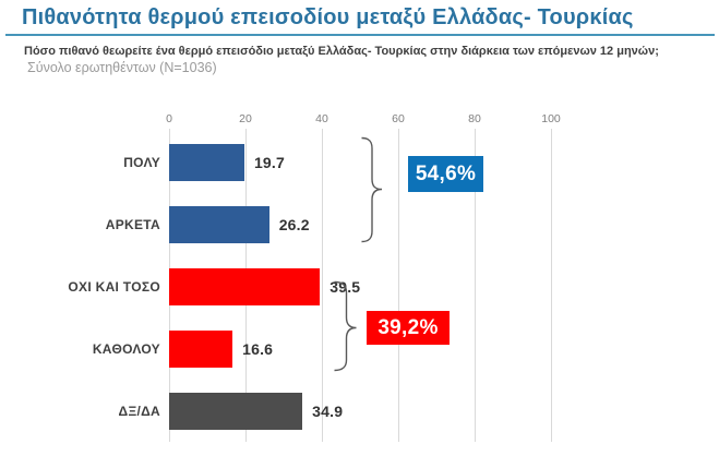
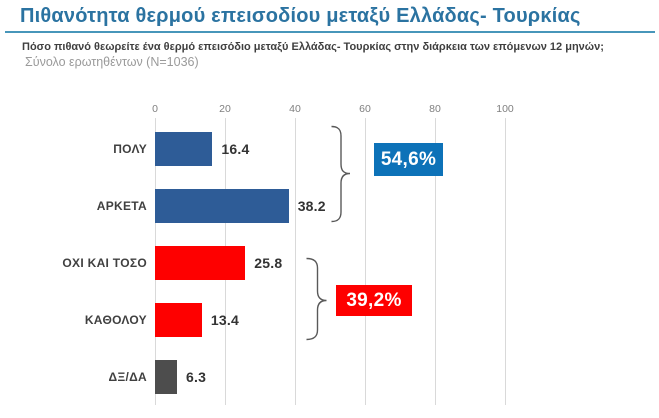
ΠΟΛΥ: 19.7 -> 16.4
ΑΡΚΕΤΑ: 26.2 -> 38.2
ΟΧΙ ΚΑΙ ΤΟΣΟ: 39.5 -> 25.8
ΚΑΘΟΛΟΥ: 16.6 -> 13.4
ΔΞ/ΔΑ: 34.9 -> 6.3
